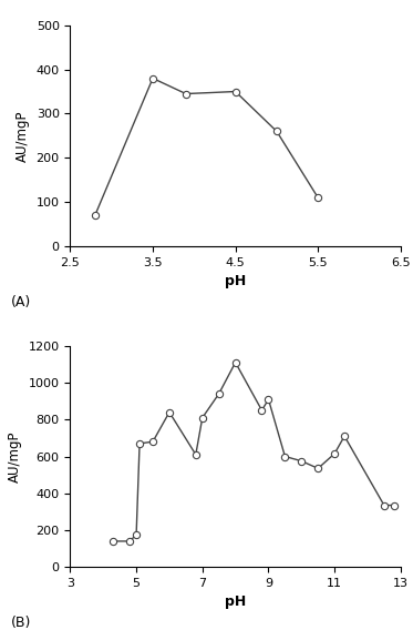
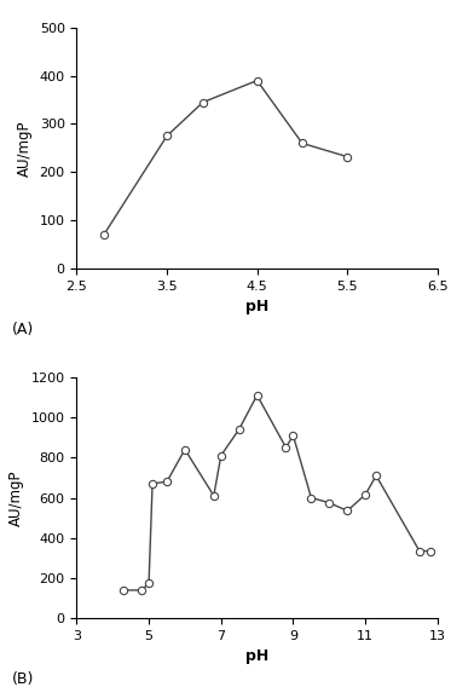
3.5: 380 -> 275
4.5: 350 -> 390
5.5: 110 -> 232
